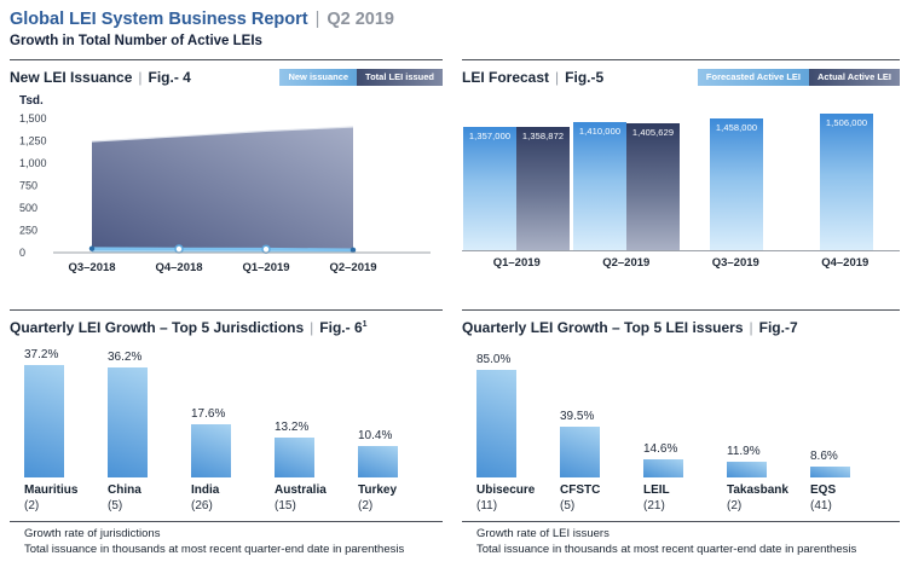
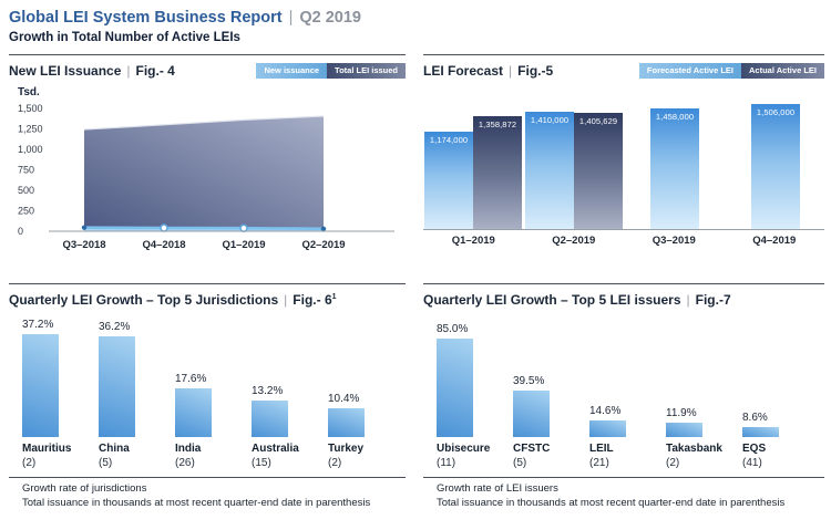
LEI Forecast/Forecasted Active LEI/Q1–2019: 1,357,000 -> 1,174,000
